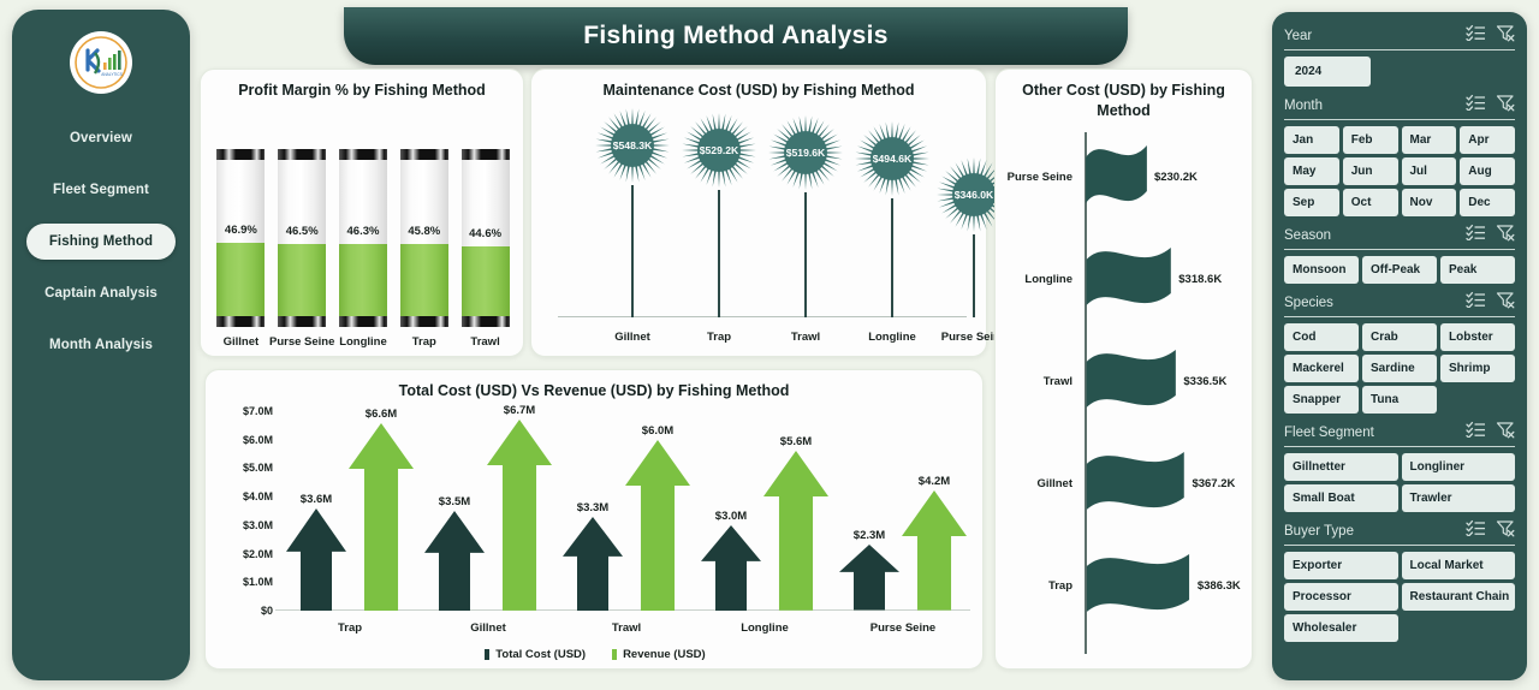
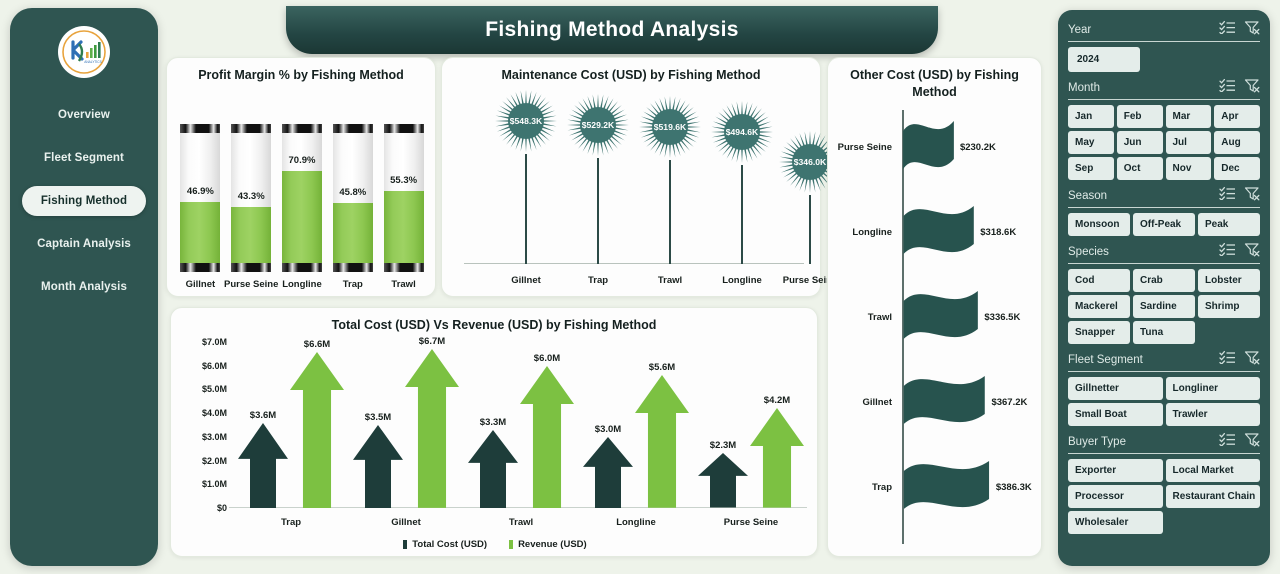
Profit Margin % by Fishing Method/Purse Seine: 46.5% -> 43.3%
Profit Margin % by Fishing Method/Longline: 46.3% -> 70.9%
Profit Margin % by Fishing Method/Trawl: 44.6% -> 55.3%
